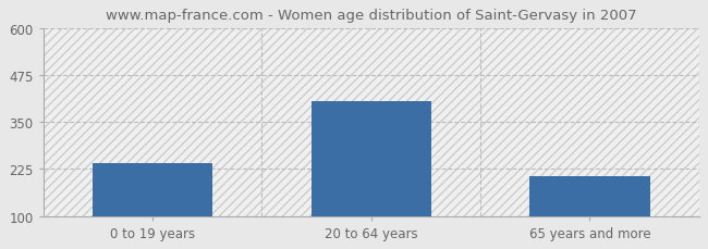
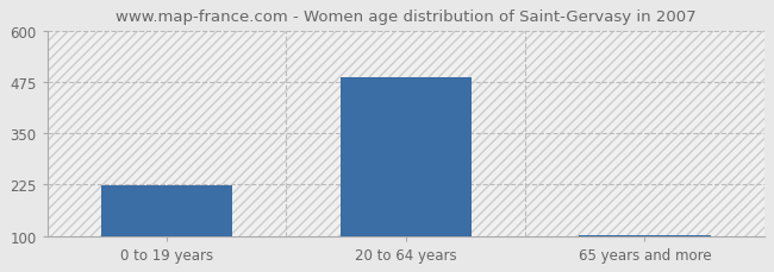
0 to 19 years: 240 -> 222
20 to 64 years: 405 -> 487
65 years and more: 205 -> 102
